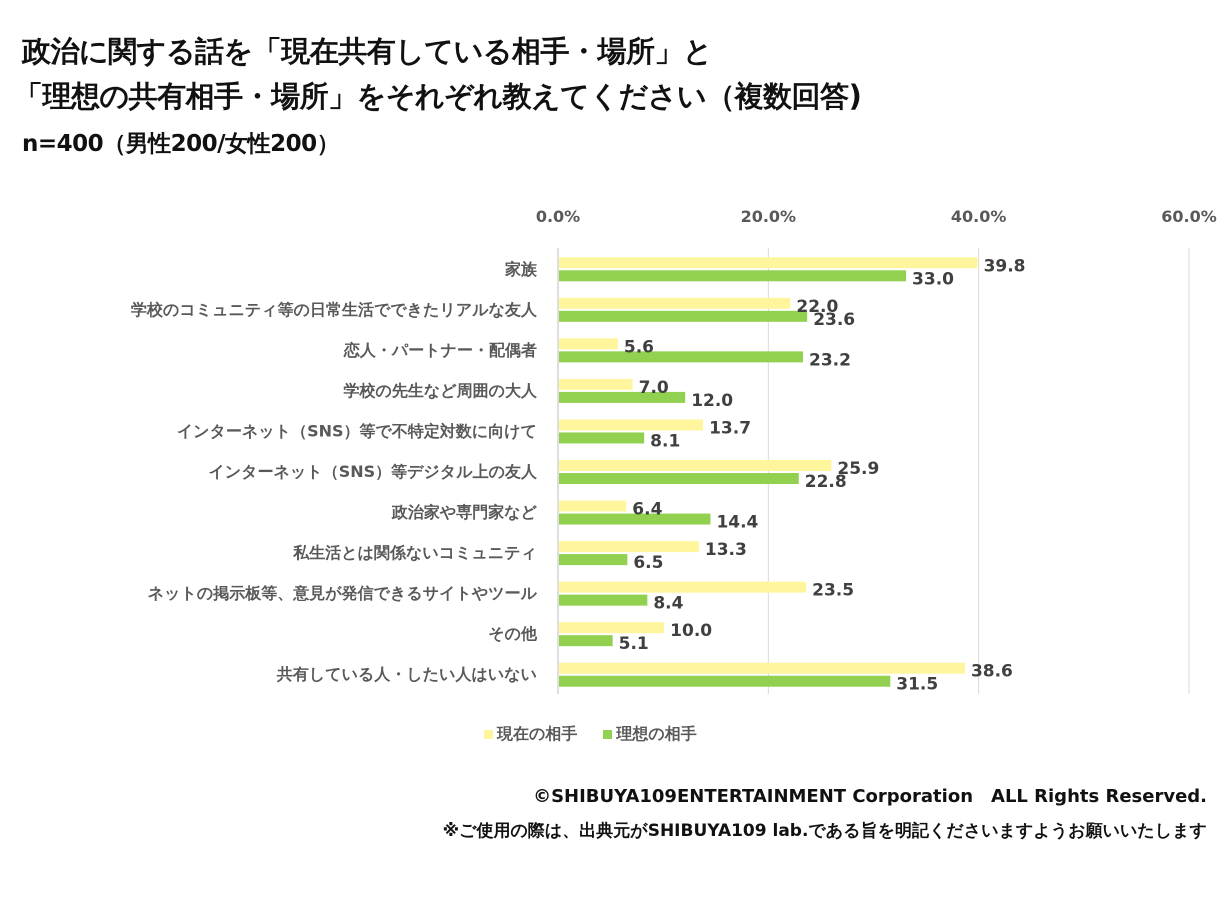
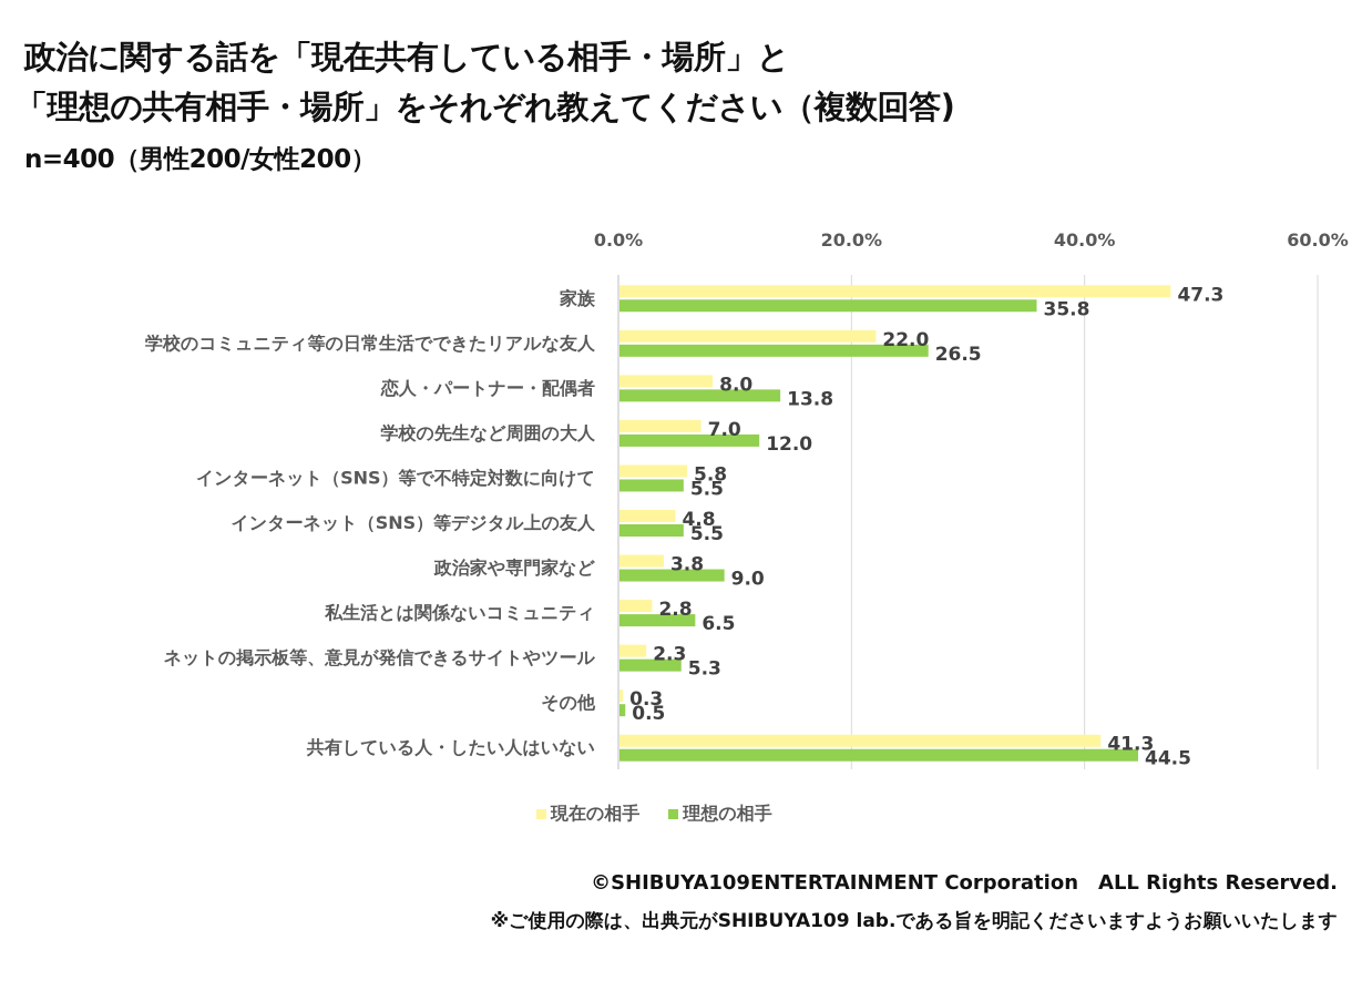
現在の相手/家族: 39.8 -> 47.3
理想の相手/家族: 33.0 -> 35.8
理想の相手/学校のコミュニティ等の日常生活でできたリアルな友人: 23.6 -> 26.5
現在の相手/恋人・パートナー・配偶者: 5.6 -> 8.0
理想の相手/恋人・パートナー・配偶者: 23.2 -> 13.8
現在の相手/インターネット（SNS）等で不特定対数に向けて: 13.7 -> 5.8
理想の相手/インターネット（SNS）等で不特定対数に向けて: 8.1 -> 5.5
現在の相手/インターネット（SNS）等デジタル上の友人: 25.9 -> 4.8
理想の相手/インターネット（SNS）等デジタル上の友人: 22.8 -> 5.5
現在の相手/政治家や専門家など: 6.4 -> 3.8
理想の相手/政治家や専門家など: 14.4 -> 9.0
現在の相手/私生活とは関係ないコミュニティ: 13.3 -> 2.8
現在の相手/ネットの掲示板等、意見が発信できるサイトやツール: 23.5 -> 2.3
理想の相手/ネットの掲示板等、意見が発信できるサイトやツール: 8.4 -> 5.3
現在の相手/その他: 10.0 -> 0.3
理想の相手/その他: 5.1 -> 0.5
現在の相手/共有している人・したい人はいない: 38.6 -> 41.3
理想の相手/共有している人・したい人はいない: 31.5 -> 44.5
